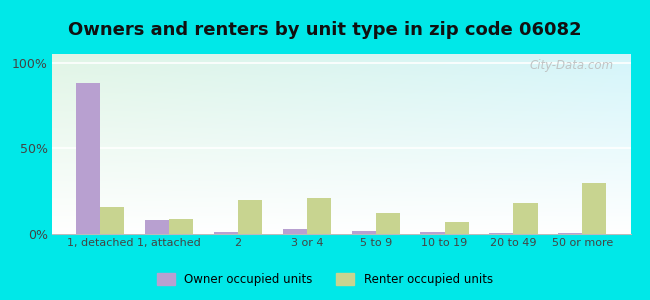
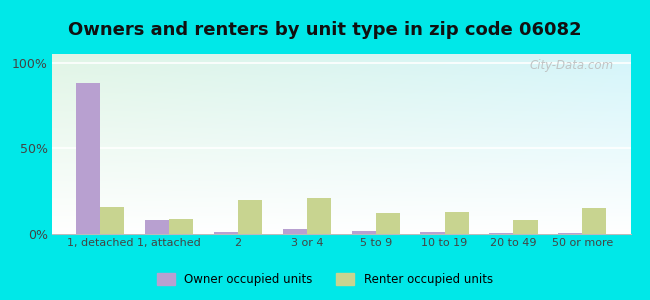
Renter occupied units/10 to 19: 7% -> 13%
Renter occupied units/20 to 49: 18% -> 8%
Renter occupied units/50 or more: 30% -> 15%
